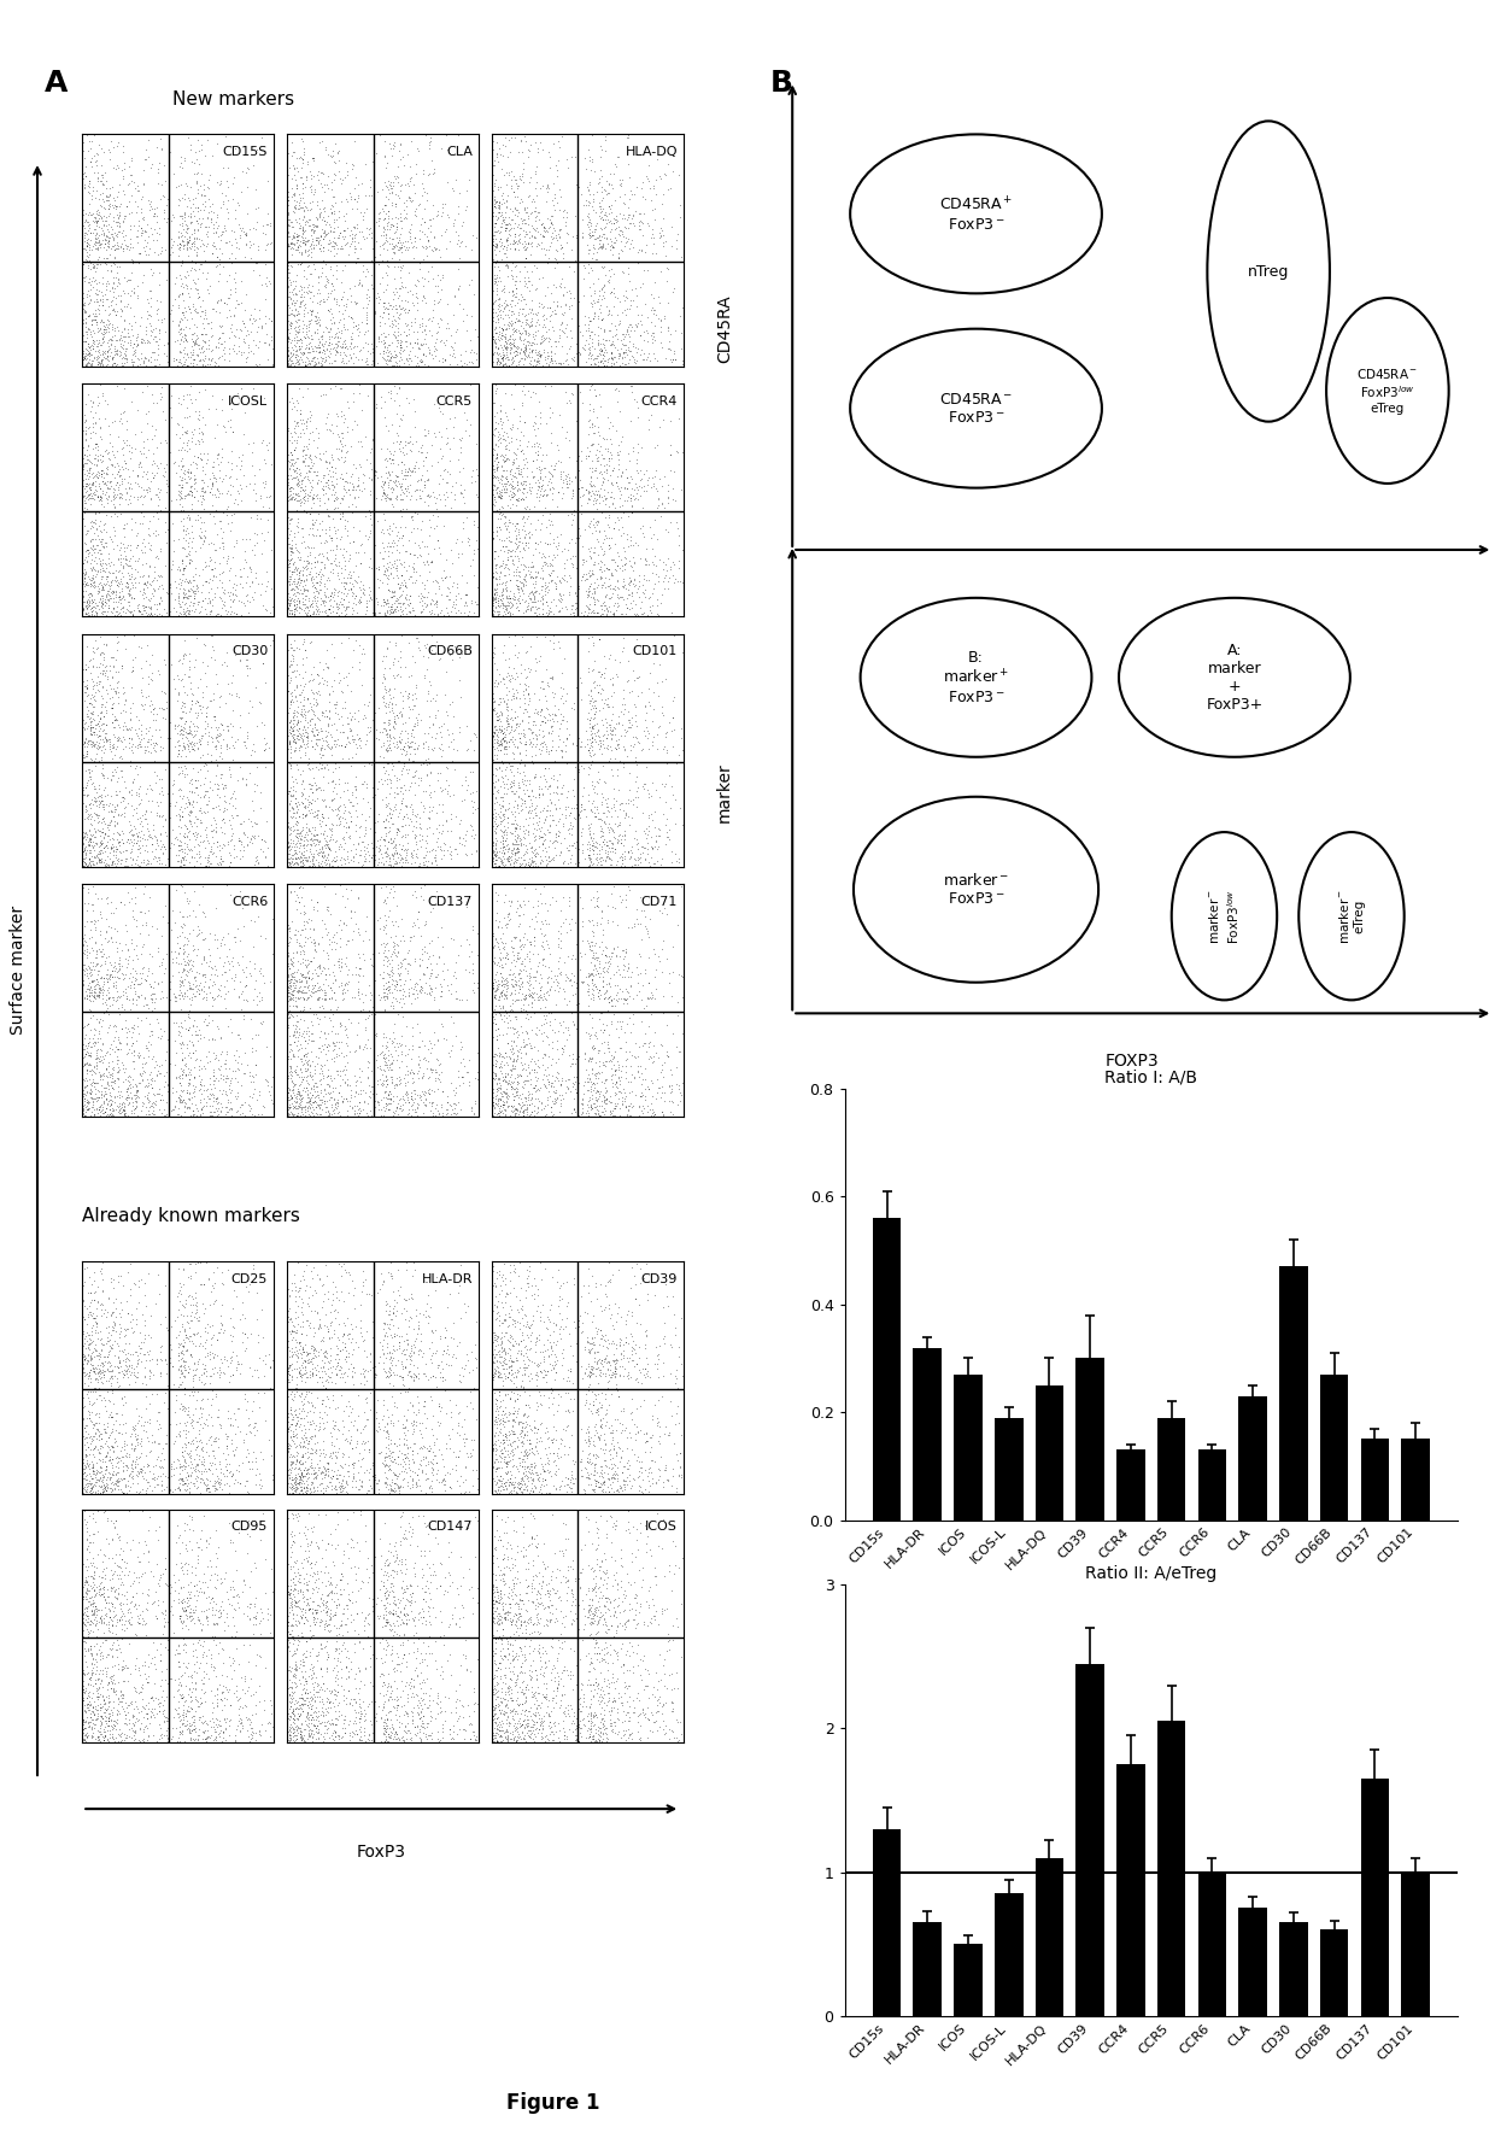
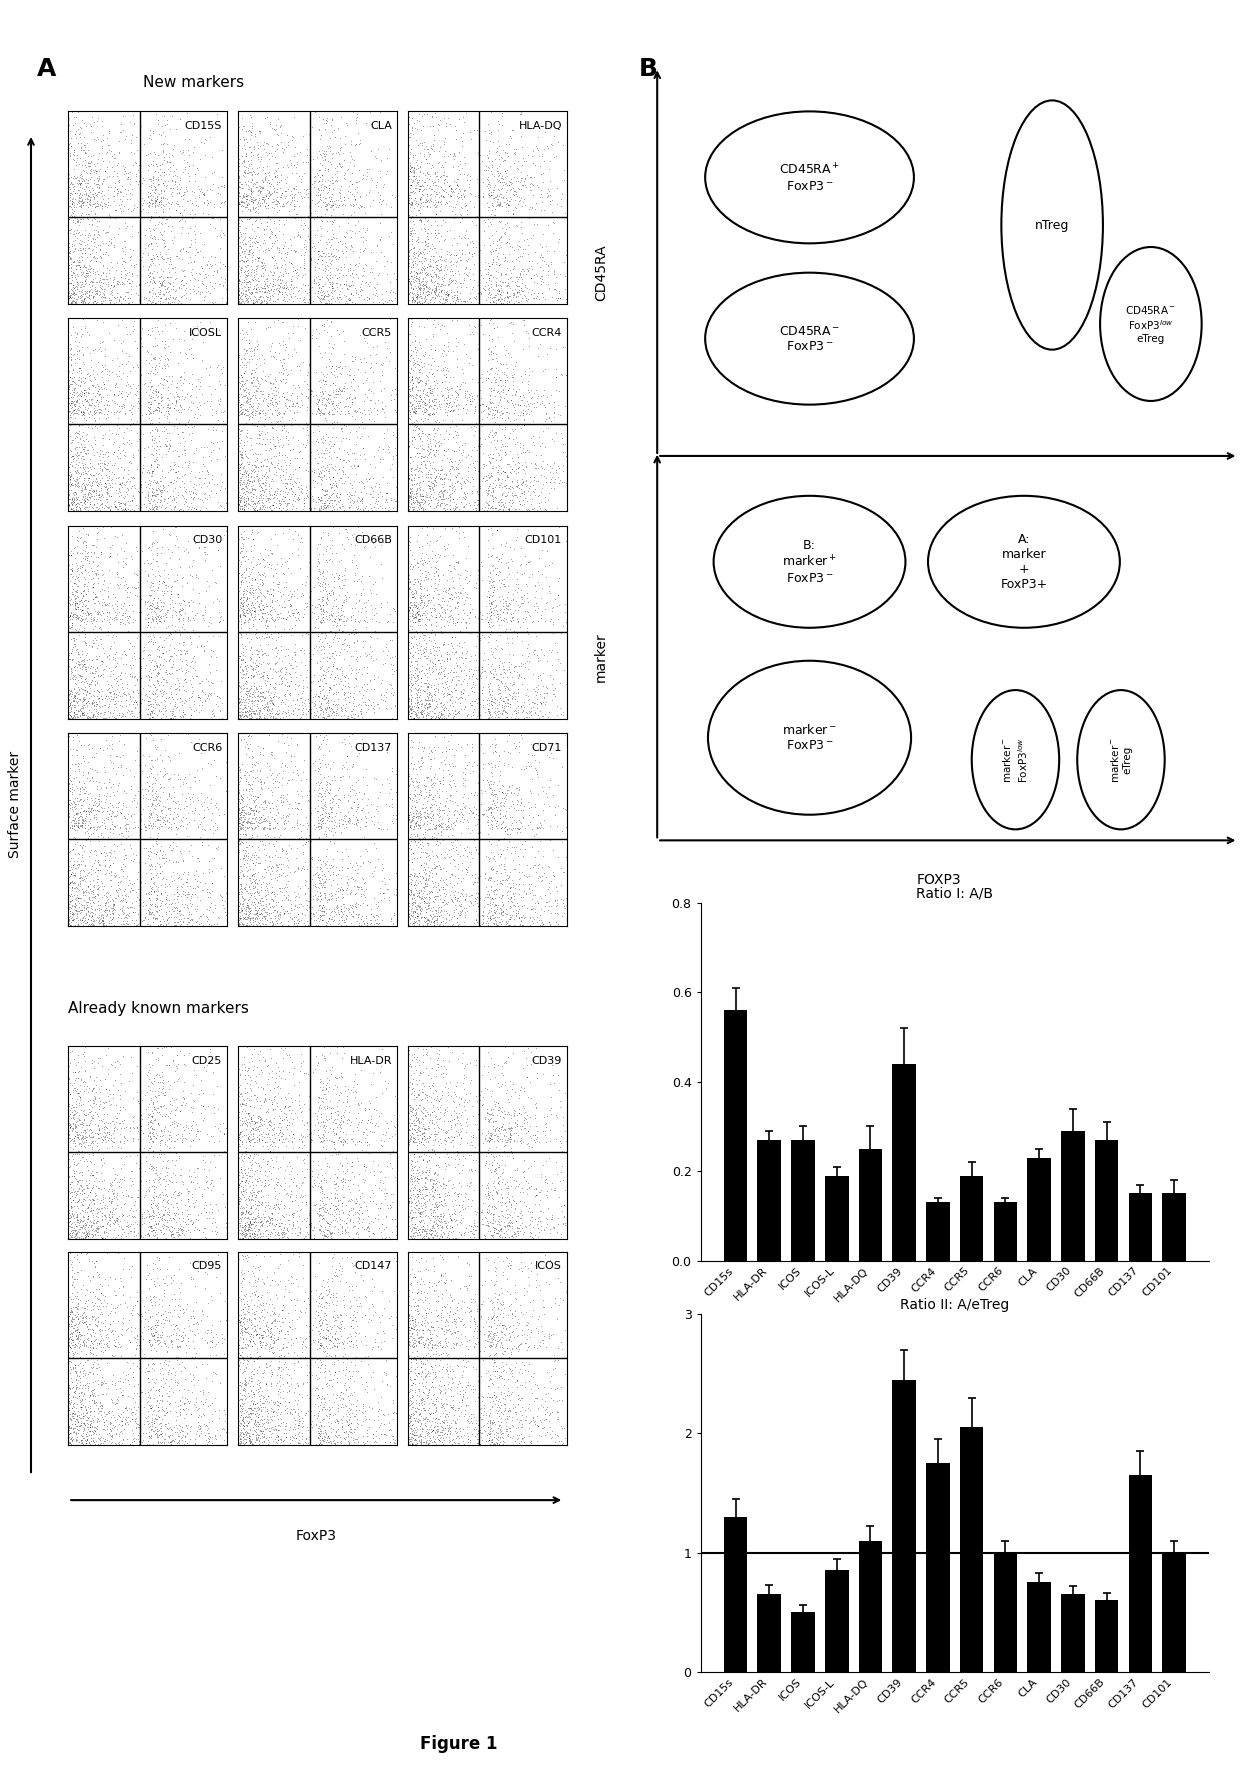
Ratio I: A/B/HLA-DR: 0.32 -> 0.27
Ratio I: A/B/CD39: 0.30 -> 0.44
Ratio I: A/B/CD30: 0.47 -> 0.29
